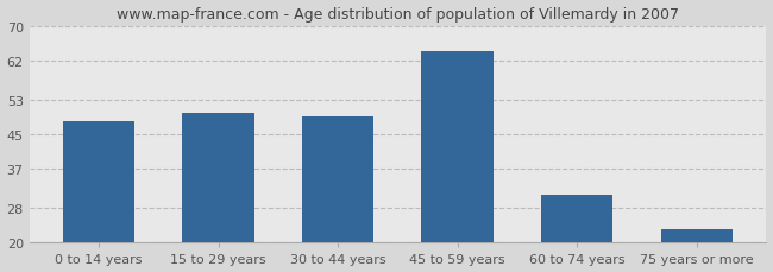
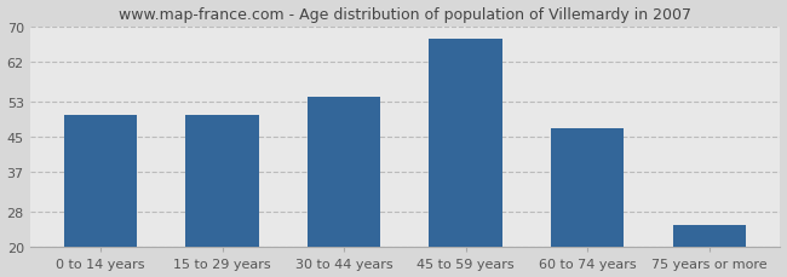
0 to 14 years: 48 -> 50
30 to 44 years: 49 -> 54
45 to 59 years: 64 -> 67
60 to 74 years: 31 -> 47
75 years or more: 23 -> 25
